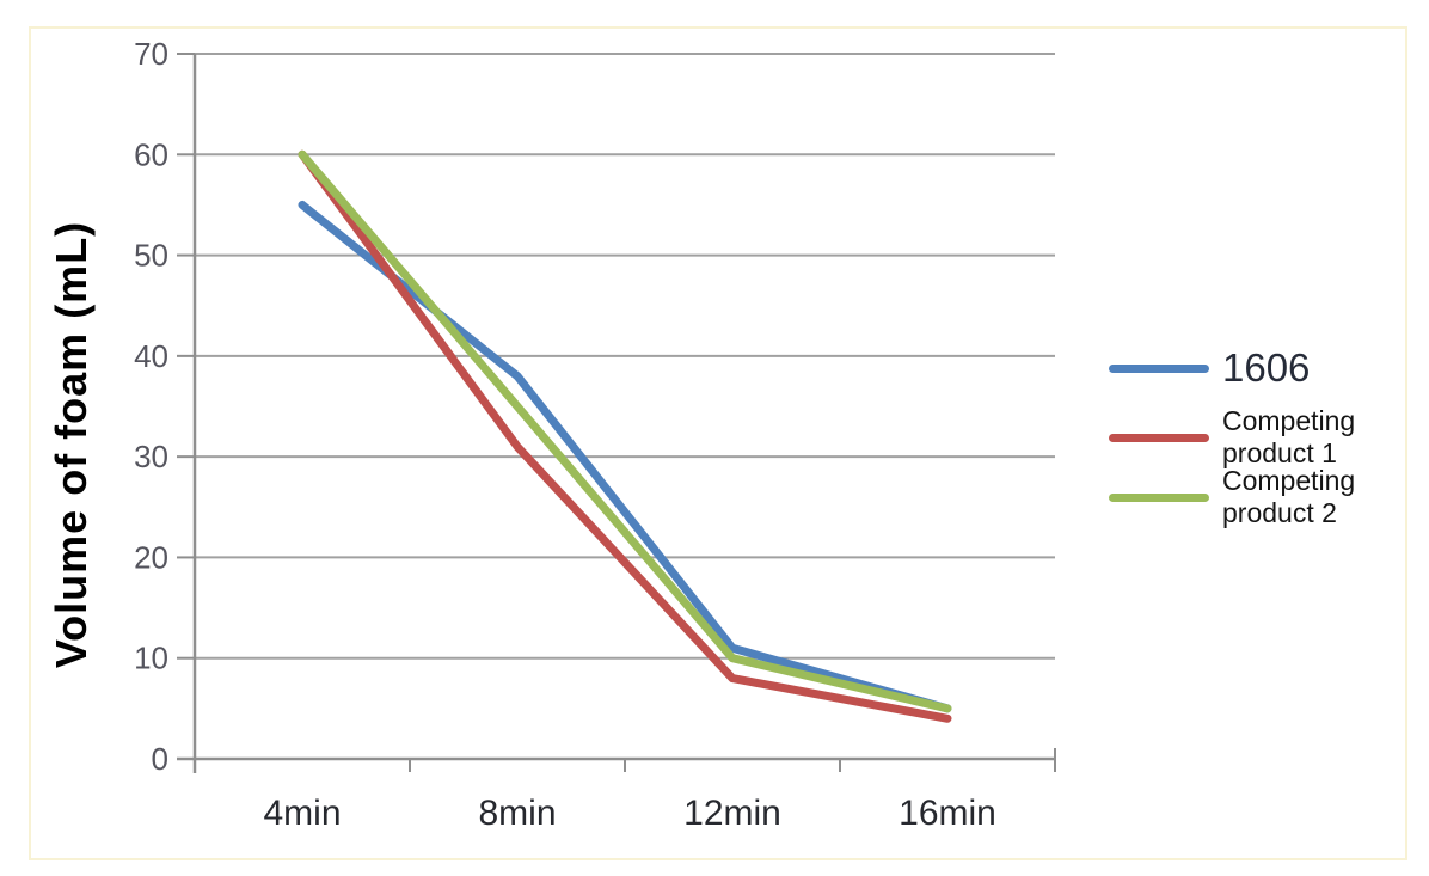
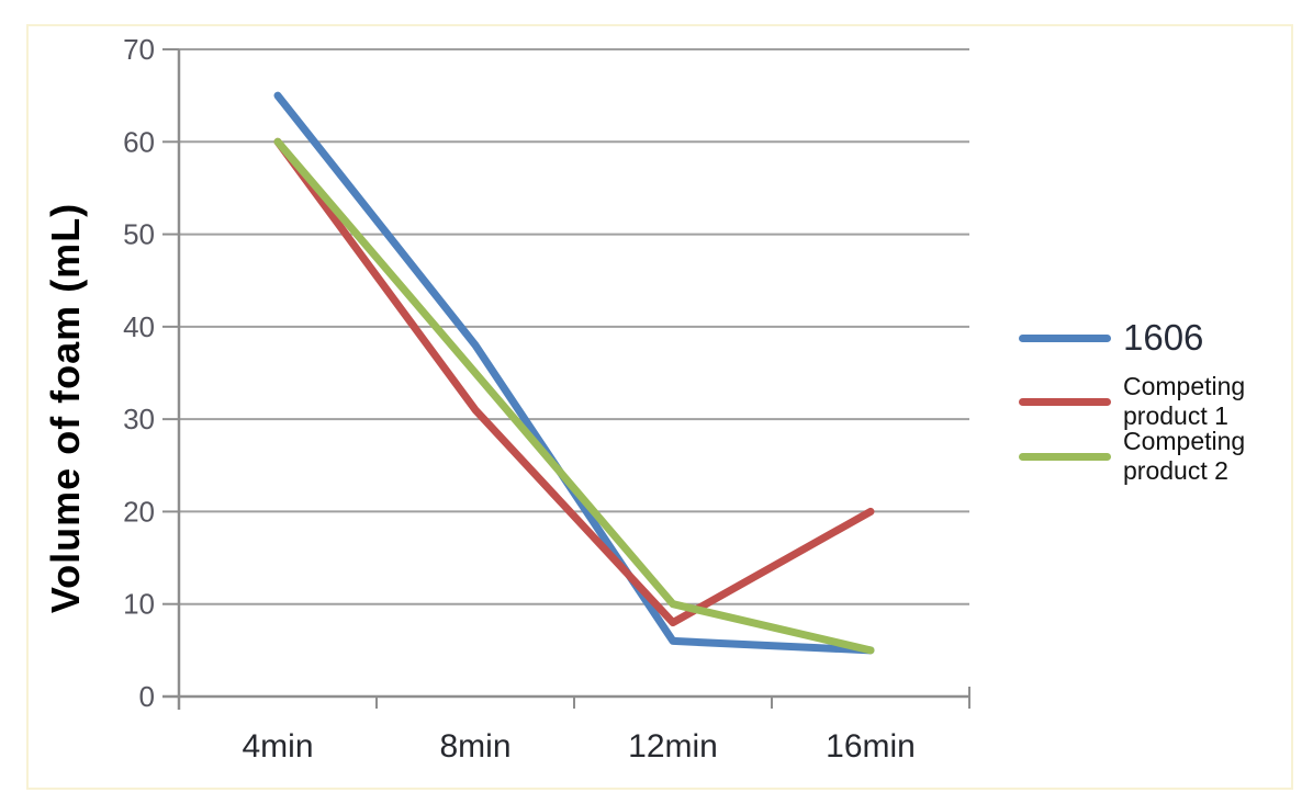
1606/4min: 55 -> 65
1606/12min: 11 -> 6
Competing product 1/16min: 4 -> 20
